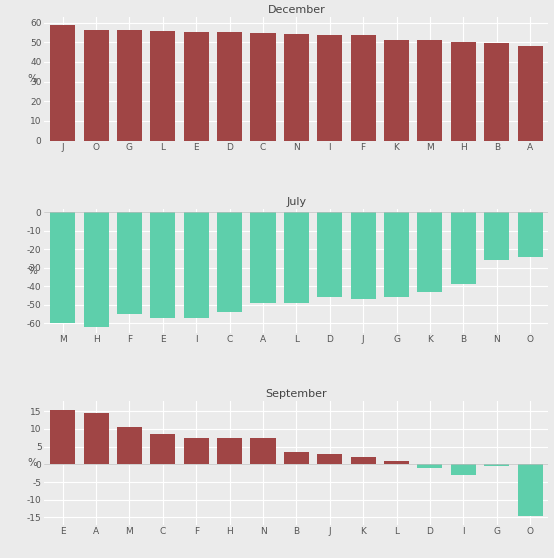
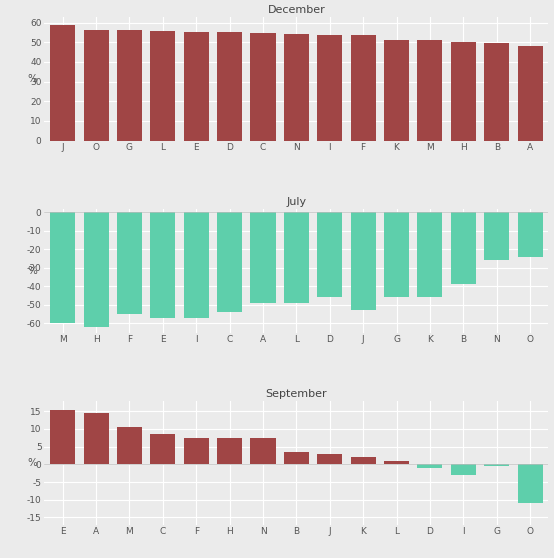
July/J: -47 -> -53
July/K: -43 -> -46
September/O: -14.5 -> -11.0
